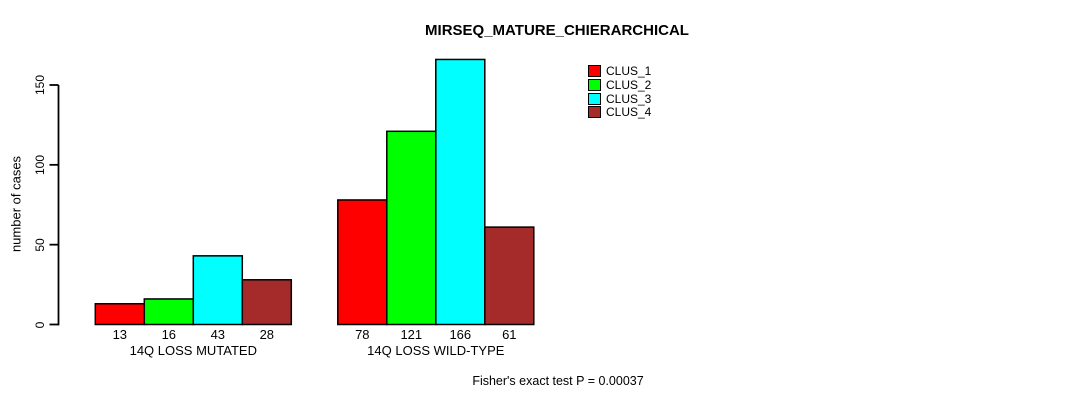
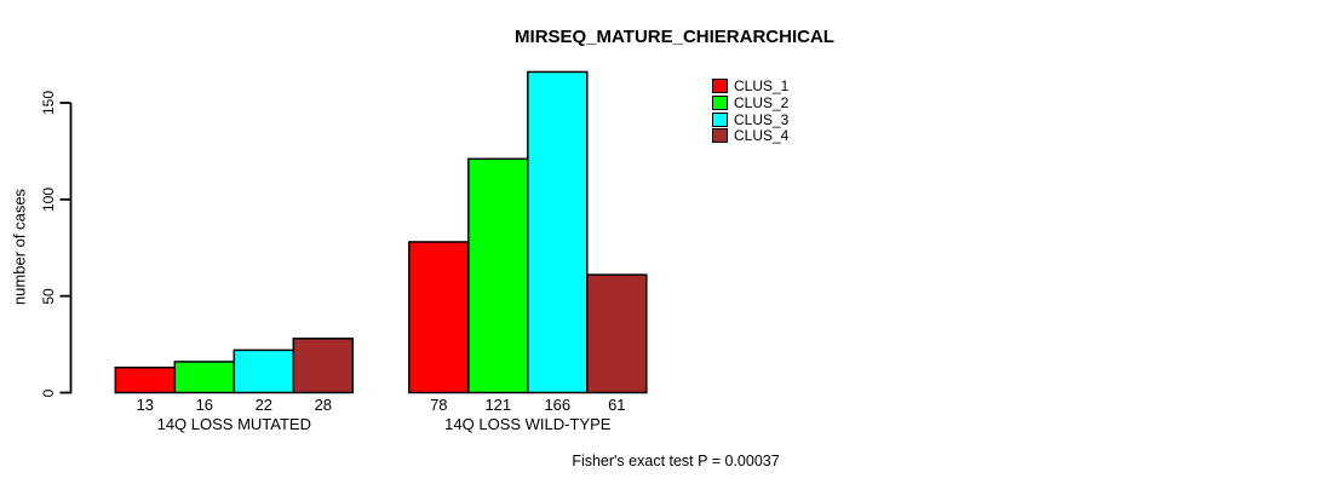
CLUS_3/14Q LOSS MUTATED: 43 -> 22
